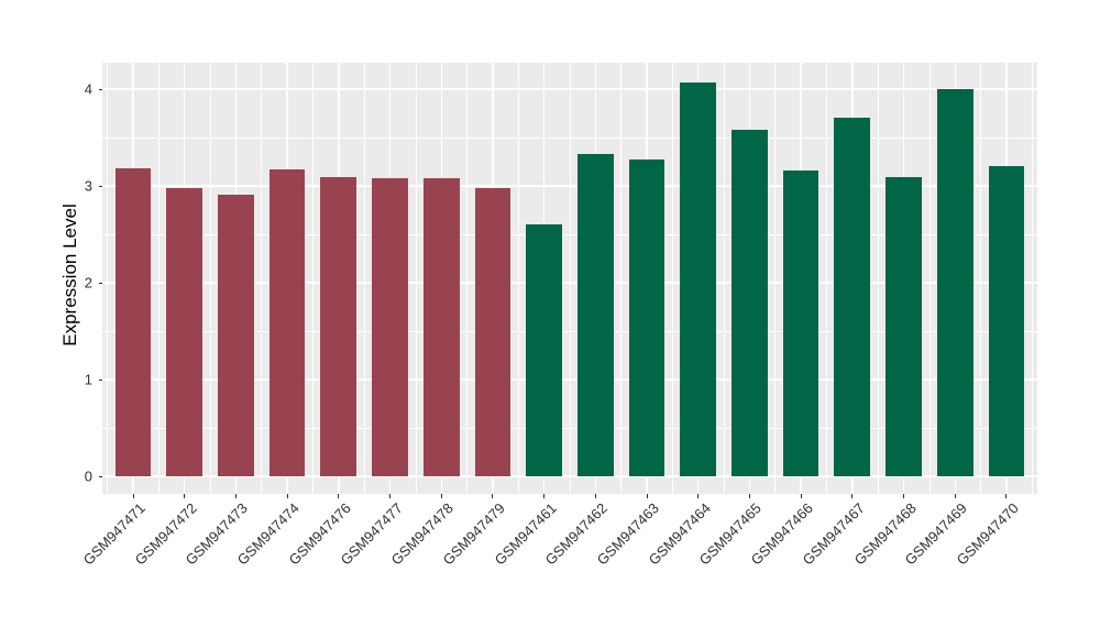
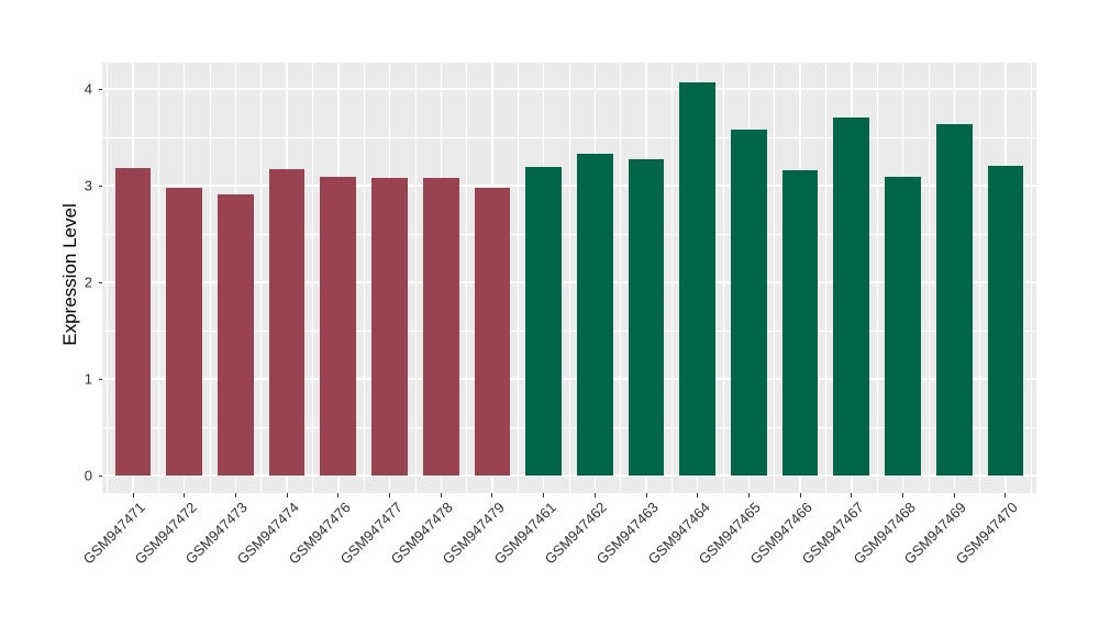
GSM947461: 2.6 -> 3.2
GSM947469: 4.0 -> 3.6
